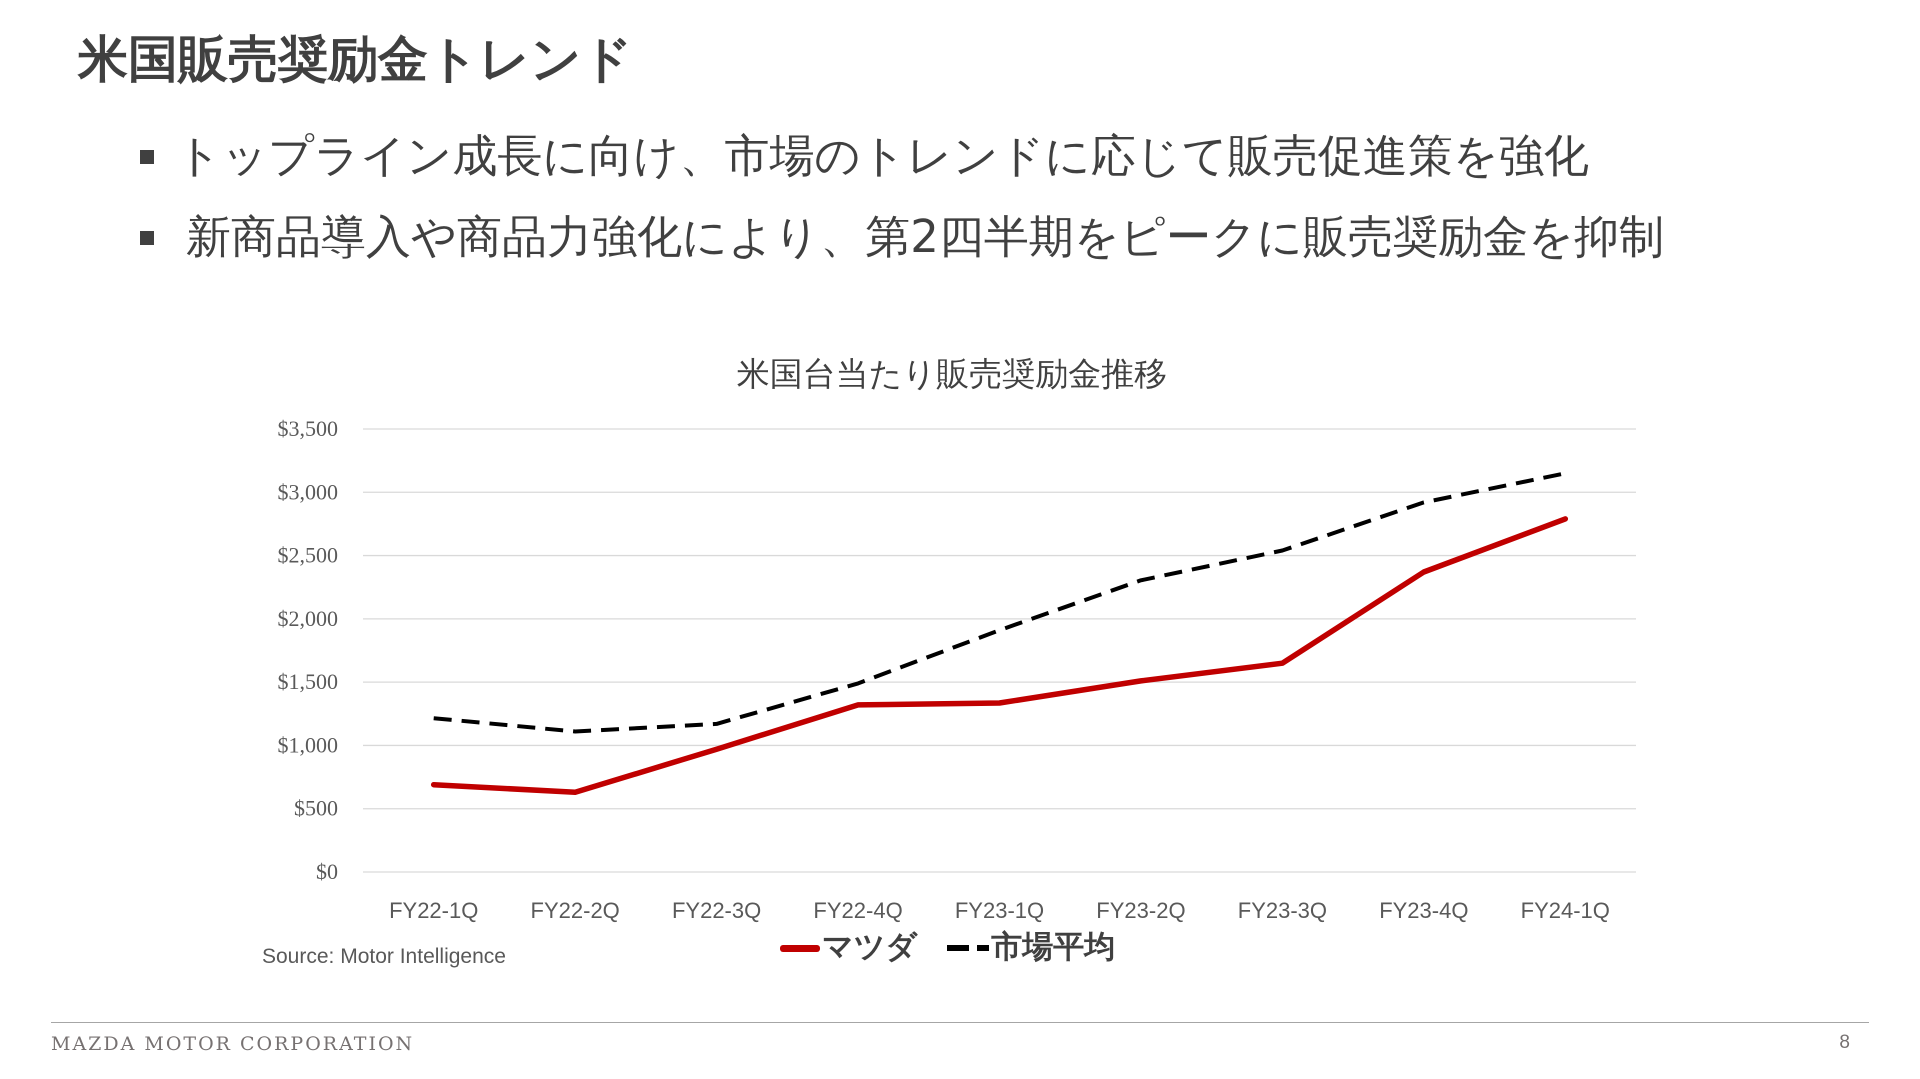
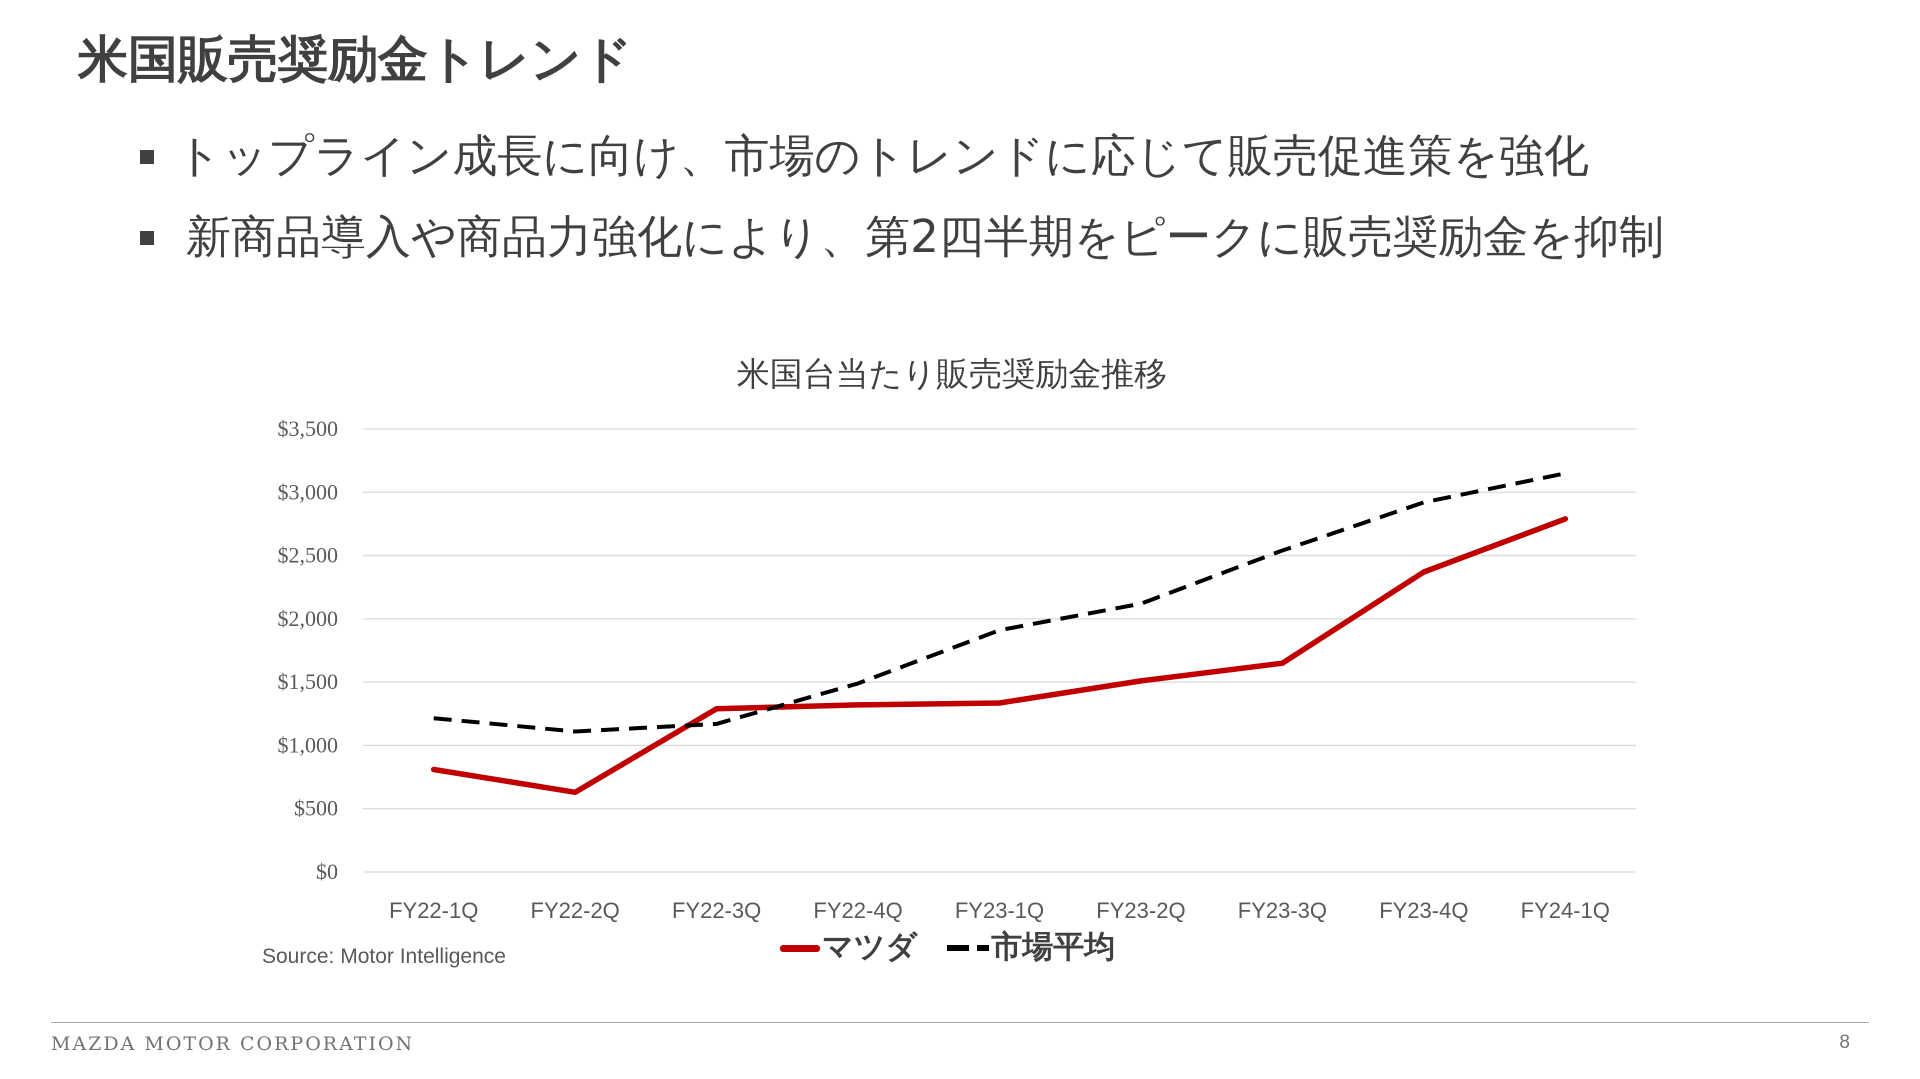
マツダ/FY22-1Q: $690 -> $810
マツダ/FY22-3Q: $970 -> $1290
市場平均/FY23-2Q: $2300 -> $2120
